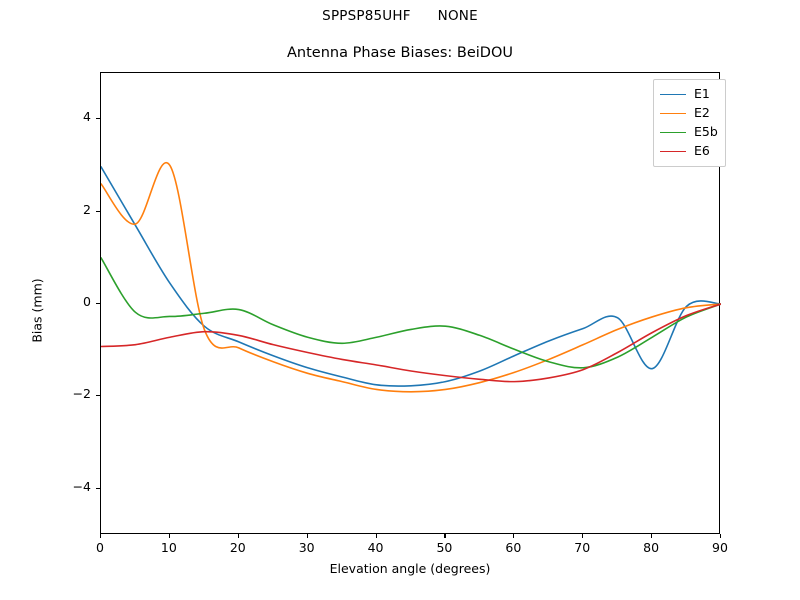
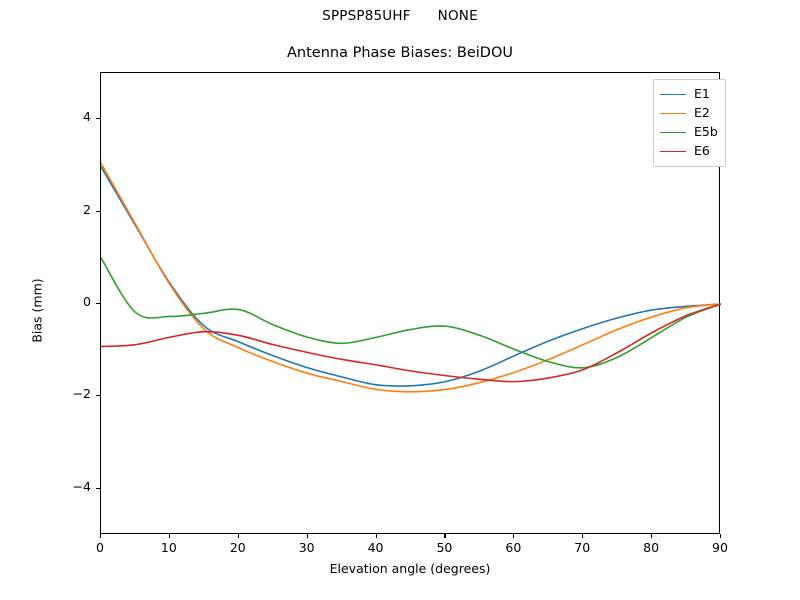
E2/0: 2.6 -> 3.0
E2/10: 3.0 -> 0.4
E1/80: -1.4 -> -0.1
